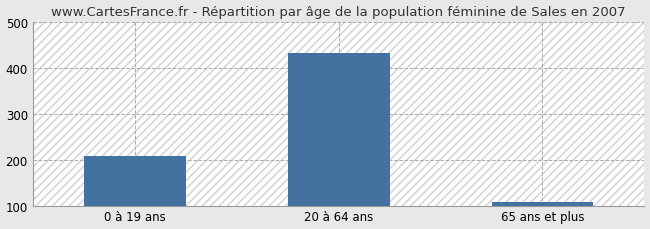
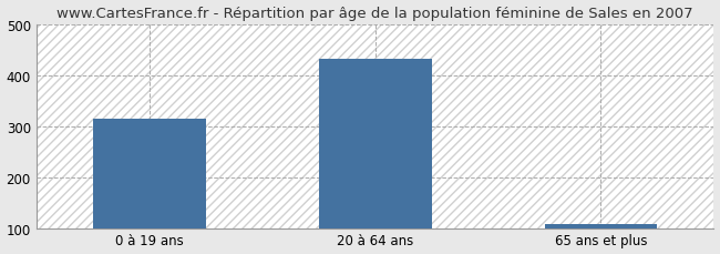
0 à 19 ans: 208 -> 315
